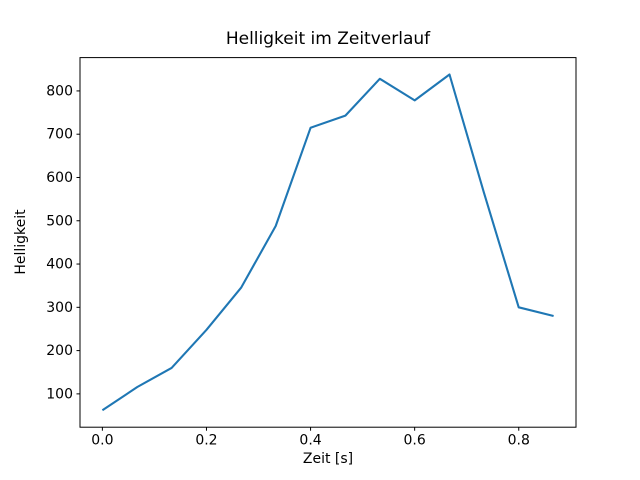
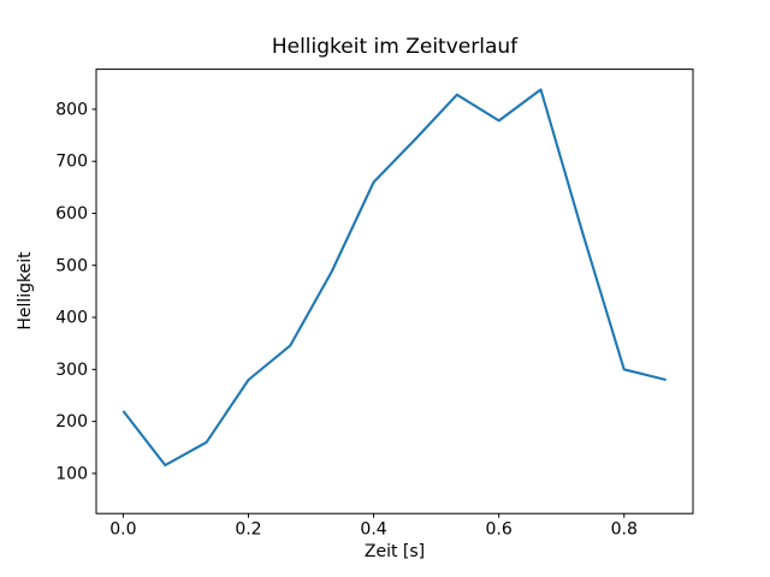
0.0: 60 -> 220
0.2: 250 -> 280
0.4: 720 -> 660
